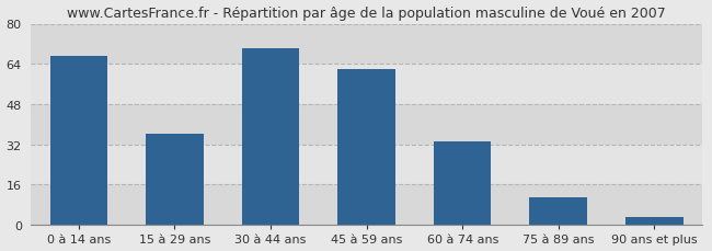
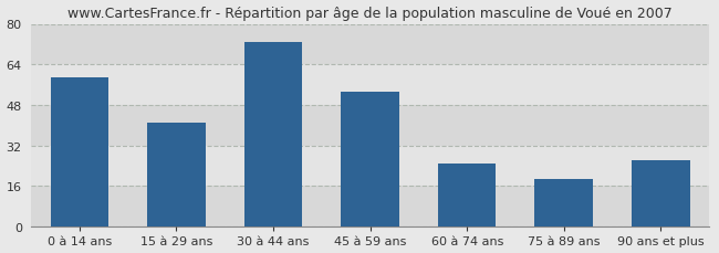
0 à 14 ans: 67 -> 59
15 à 29 ans: 36 -> 41
30 à 44 ans: 70 -> 73
45 à 59 ans: 62 -> 53
60 à 74 ans: 33 -> 25
75 à 89 ans: 11 -> 19
90 ans et plus: 3 -> 26
